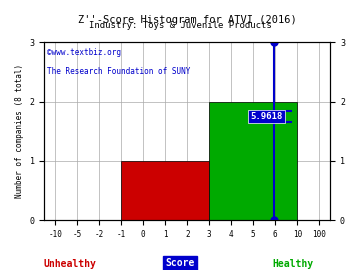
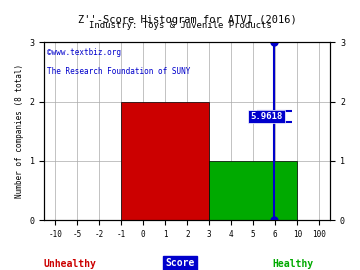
1: 1 -> 2
5: 2 -> 1
